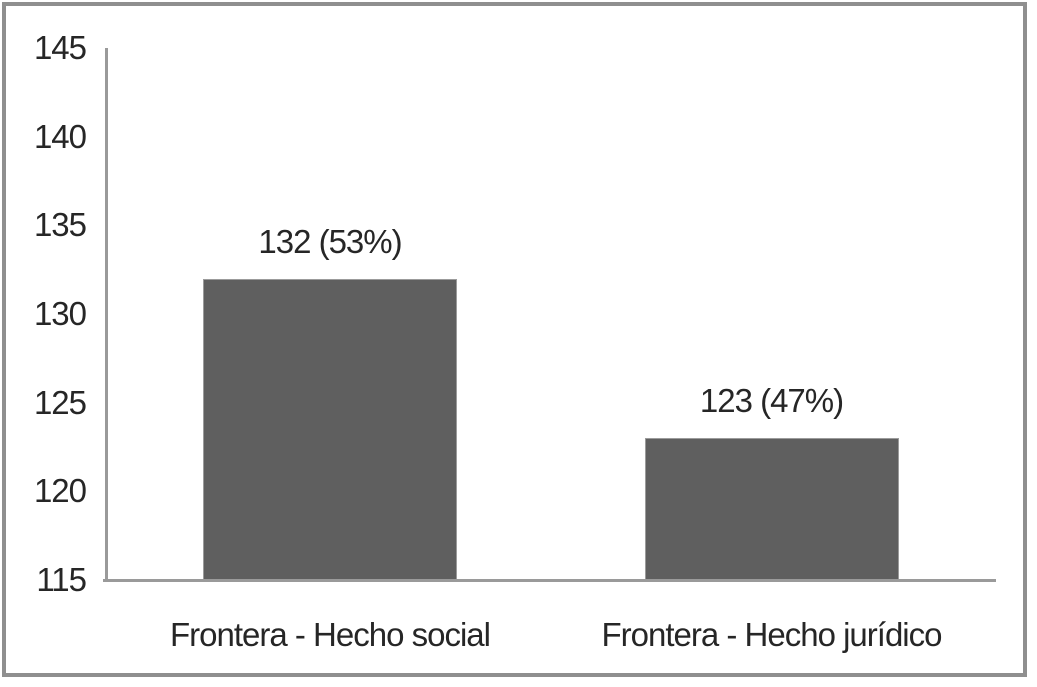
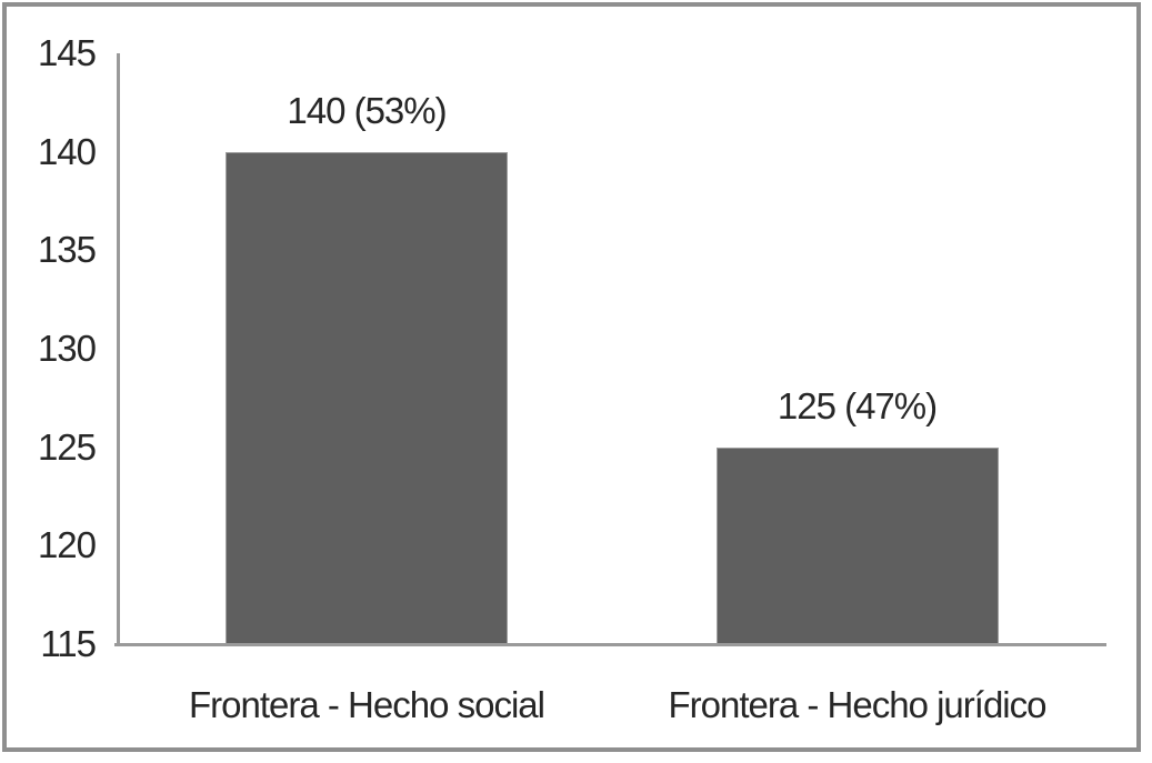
Frontera - Hecho social: 132 -> 140
Frontera - Hecho jurídico: 123 -> 125
